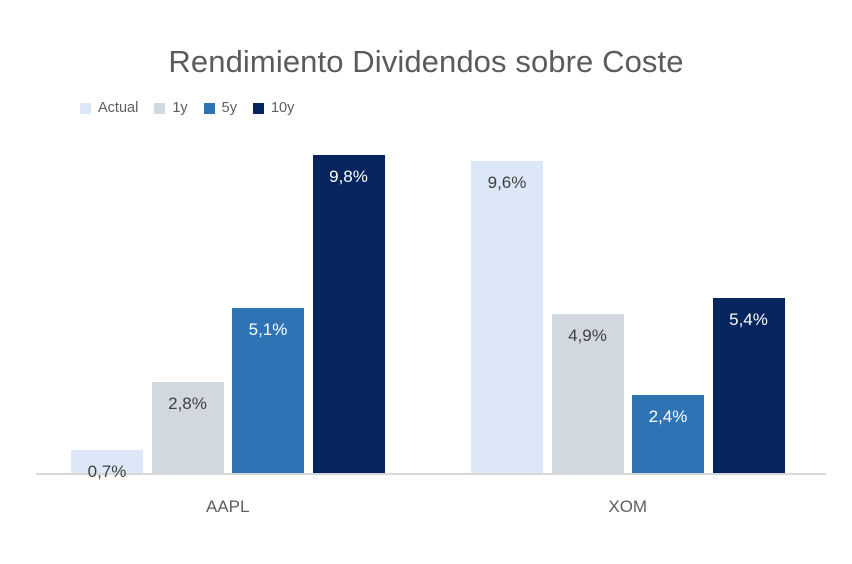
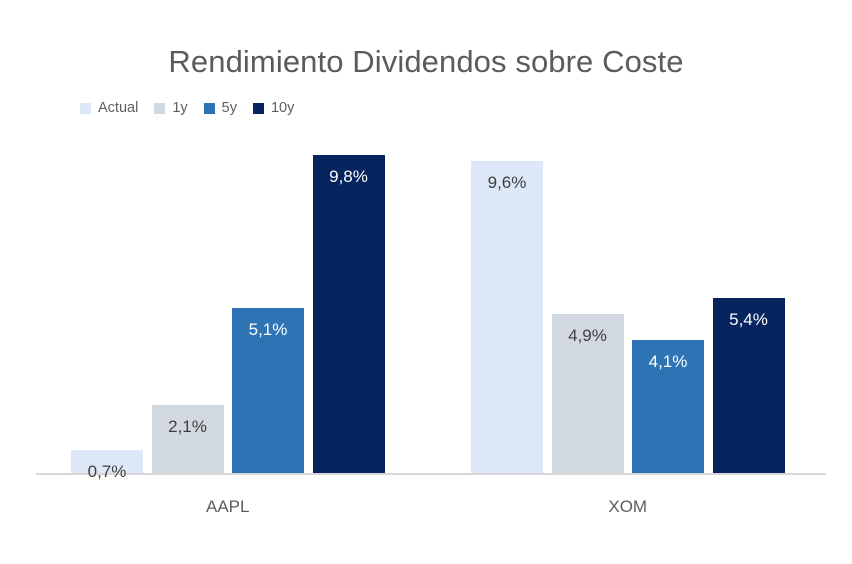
1y/AAPL: 2,8% -> 2,1%
5y/XOM: 2,4% -> 4,1%
